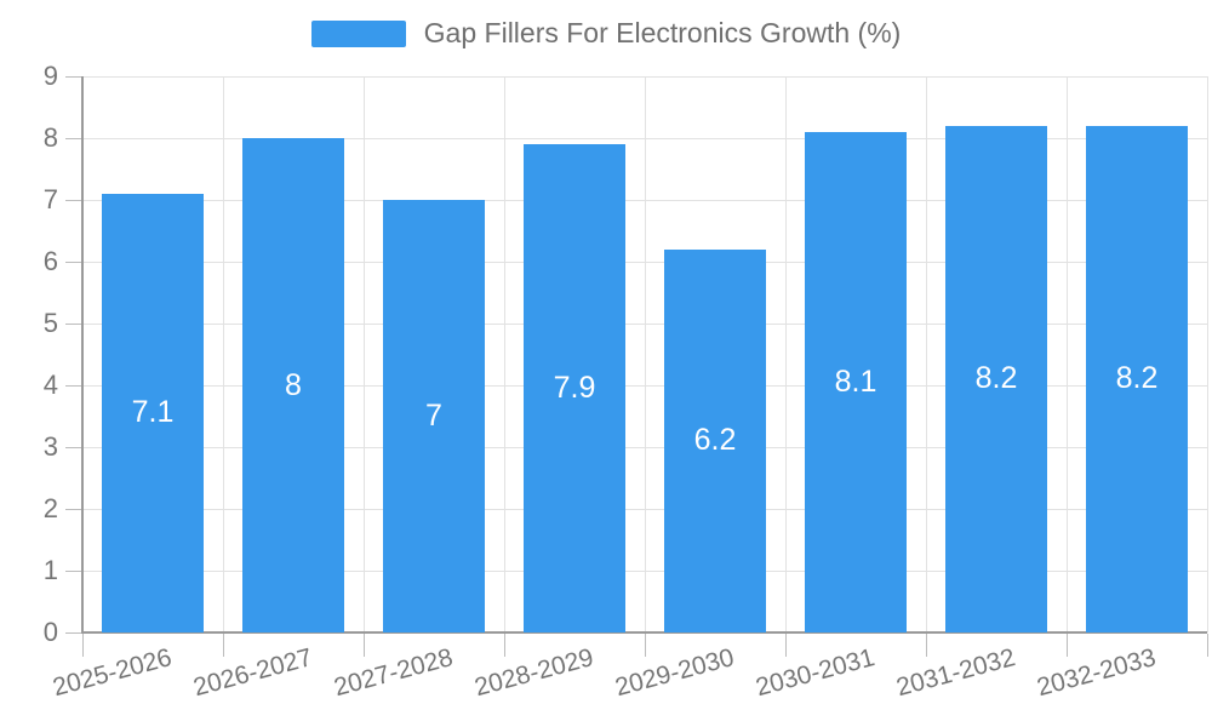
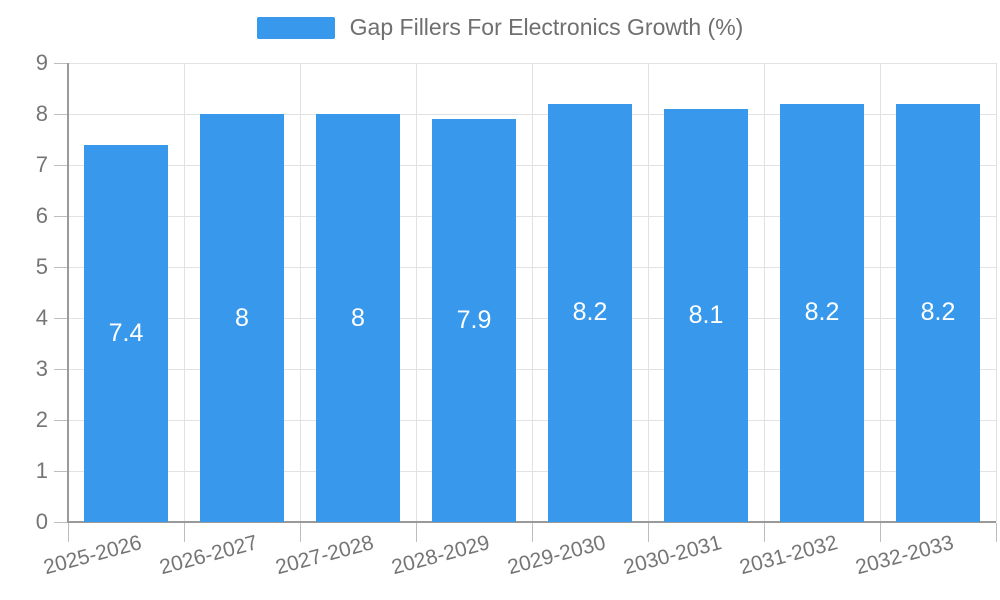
2025-2026: 7.1 -> 7.4
2027-2028: 7 -> 8
2029-2030: 6.2 -> 8.2
